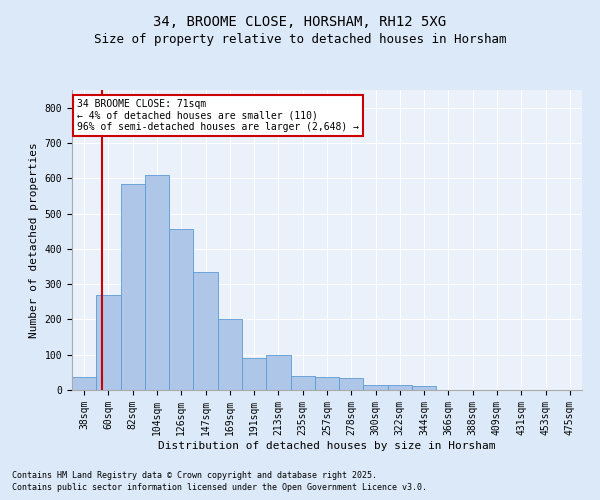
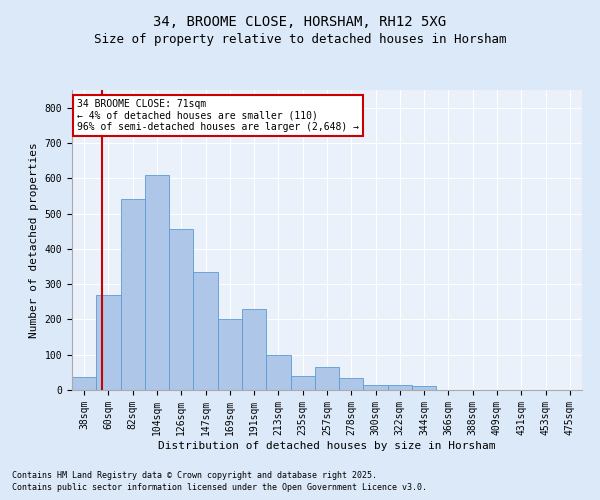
82sqm: 585 -> 540
191sqm: 92 -> 230
257sqm: 38 -> 65
